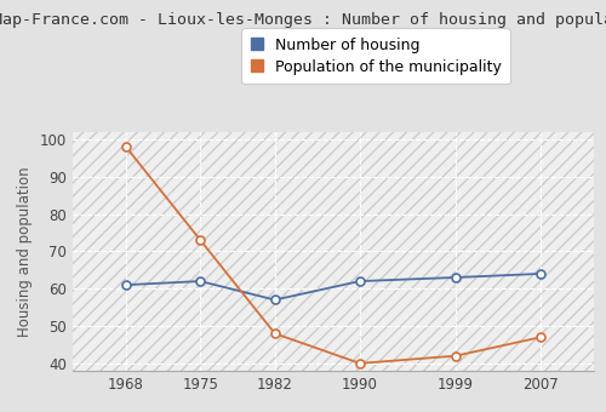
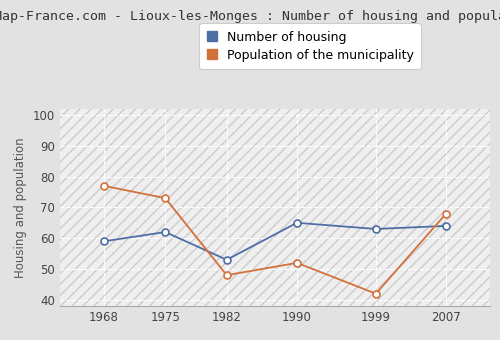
Number of housing/1968: 61 -> 59
Population of the municipality/1968: 98 -> 77
Number of housing/1982: 57 -> 53
Number of housing/1990: 62 -> 65
Population of the municipality/1990: 40 -> 52
Population of the municipality/2007: 47 -> 68
